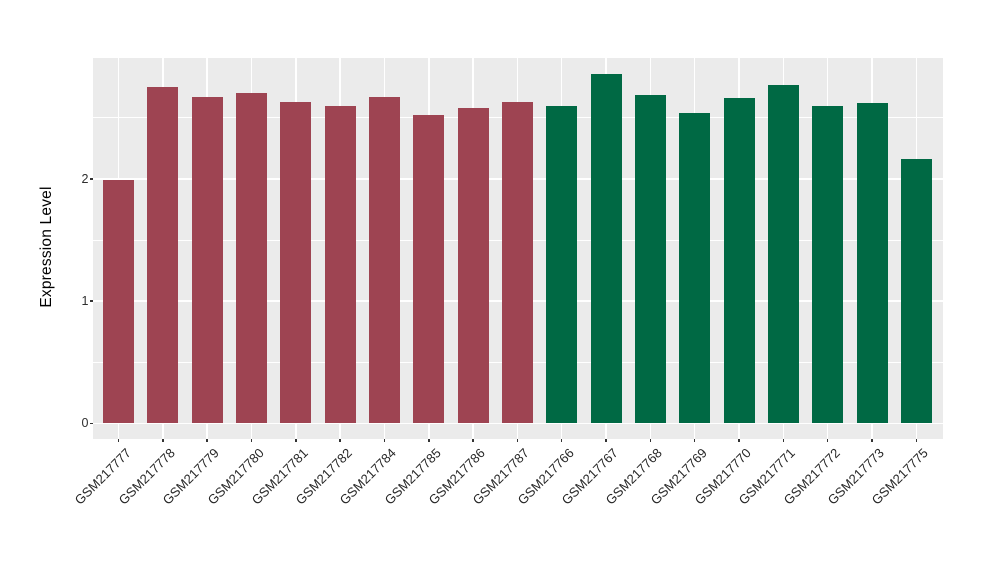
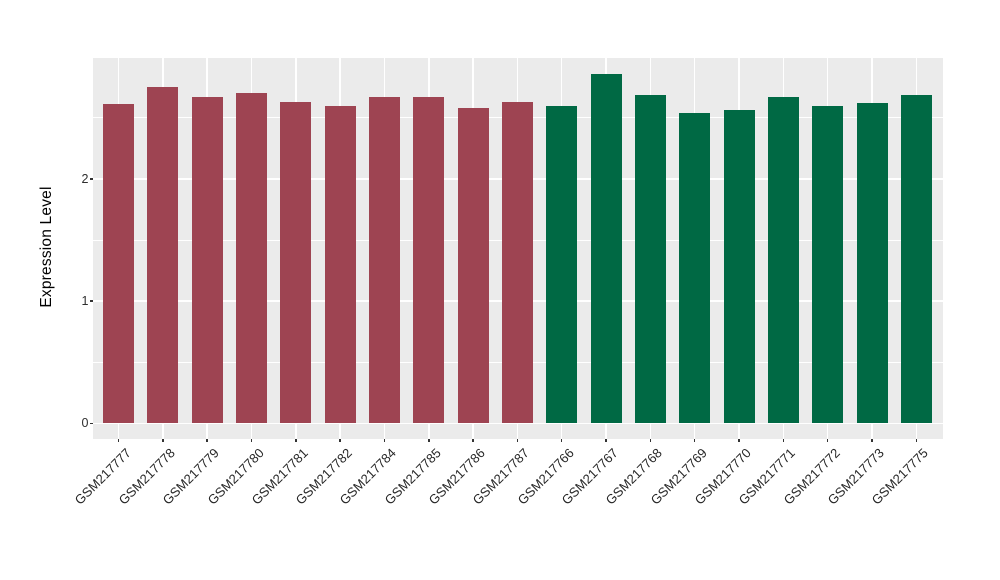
GSM217777: 1.99 -> 2.61
GSM217785: 2.52 -> 2.67
GSM217770: 2.66 -> 2.56
GSM217771: 2.77 -> 2.67
GSM217775: 2.16 -> 2.69
